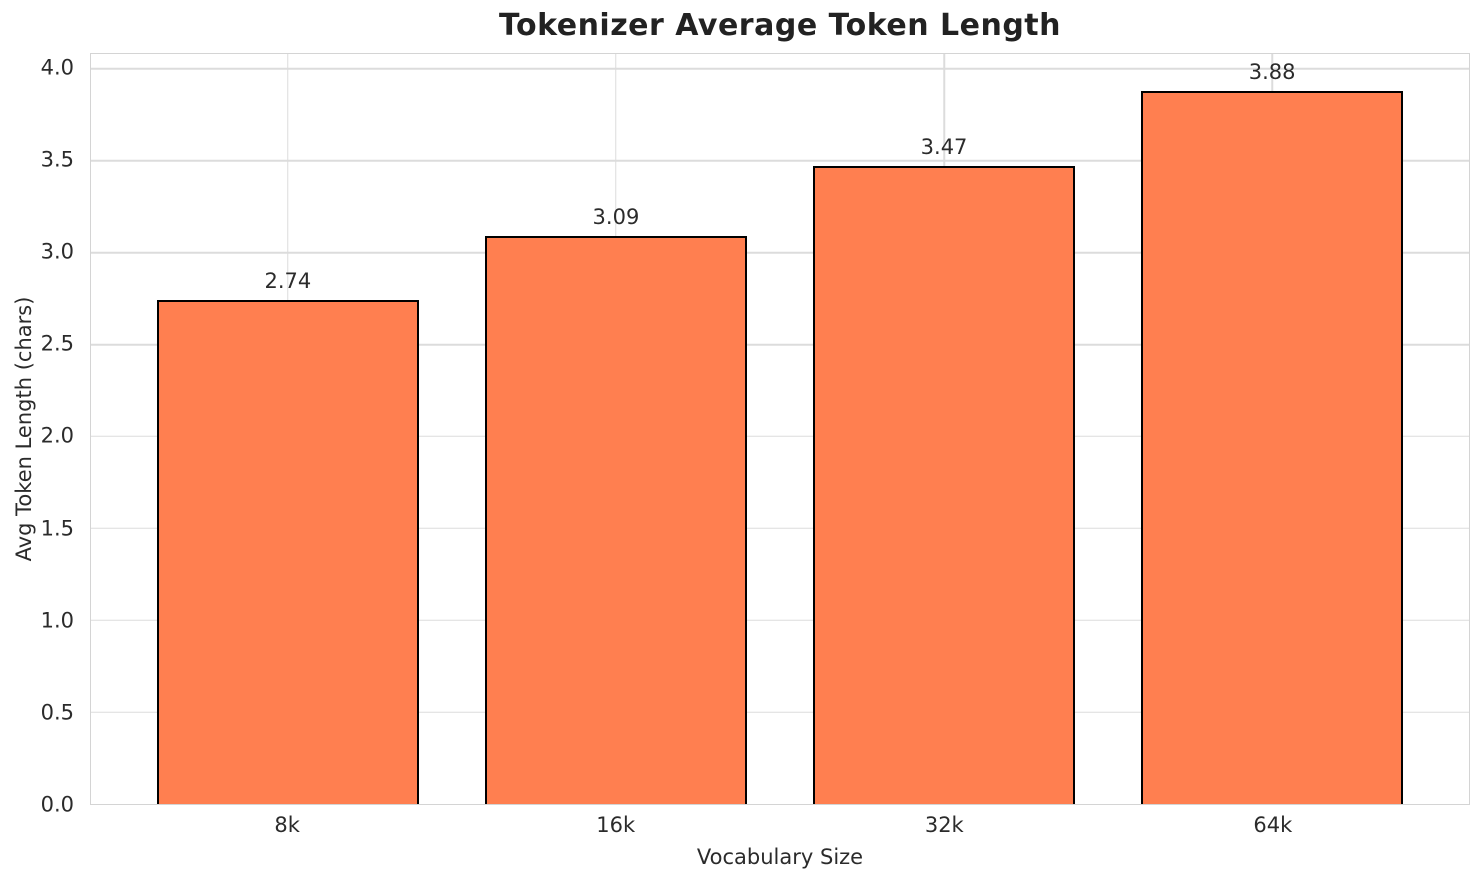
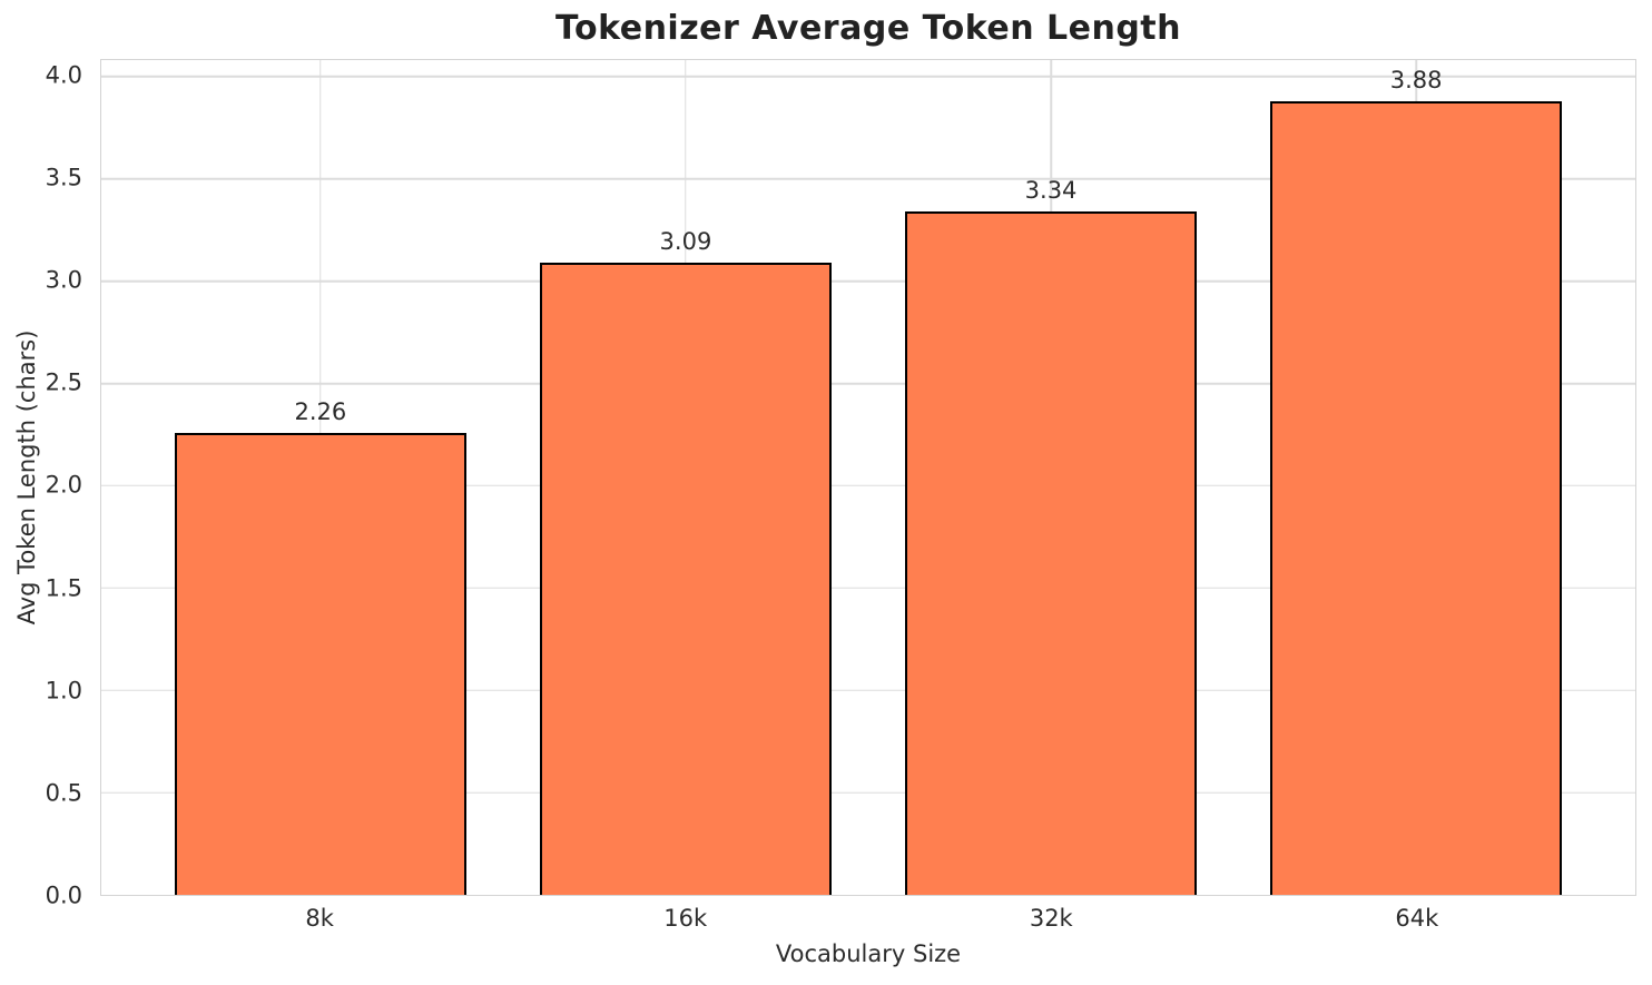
8k: 2.74 -> 2.26
32k: 3.47 -> 3.34
